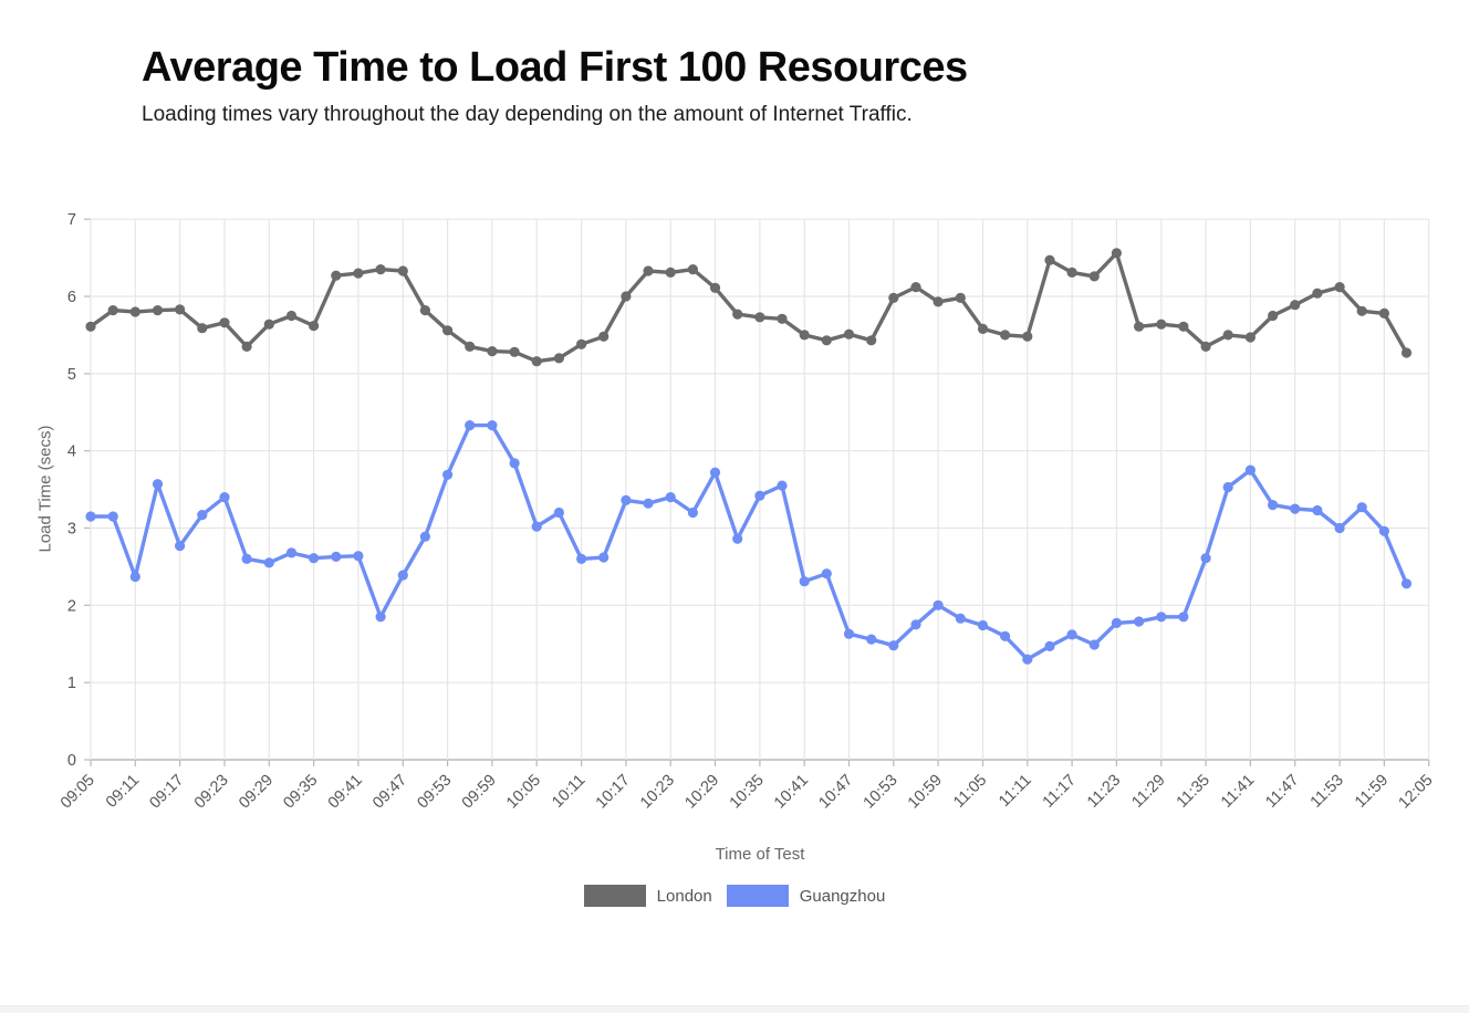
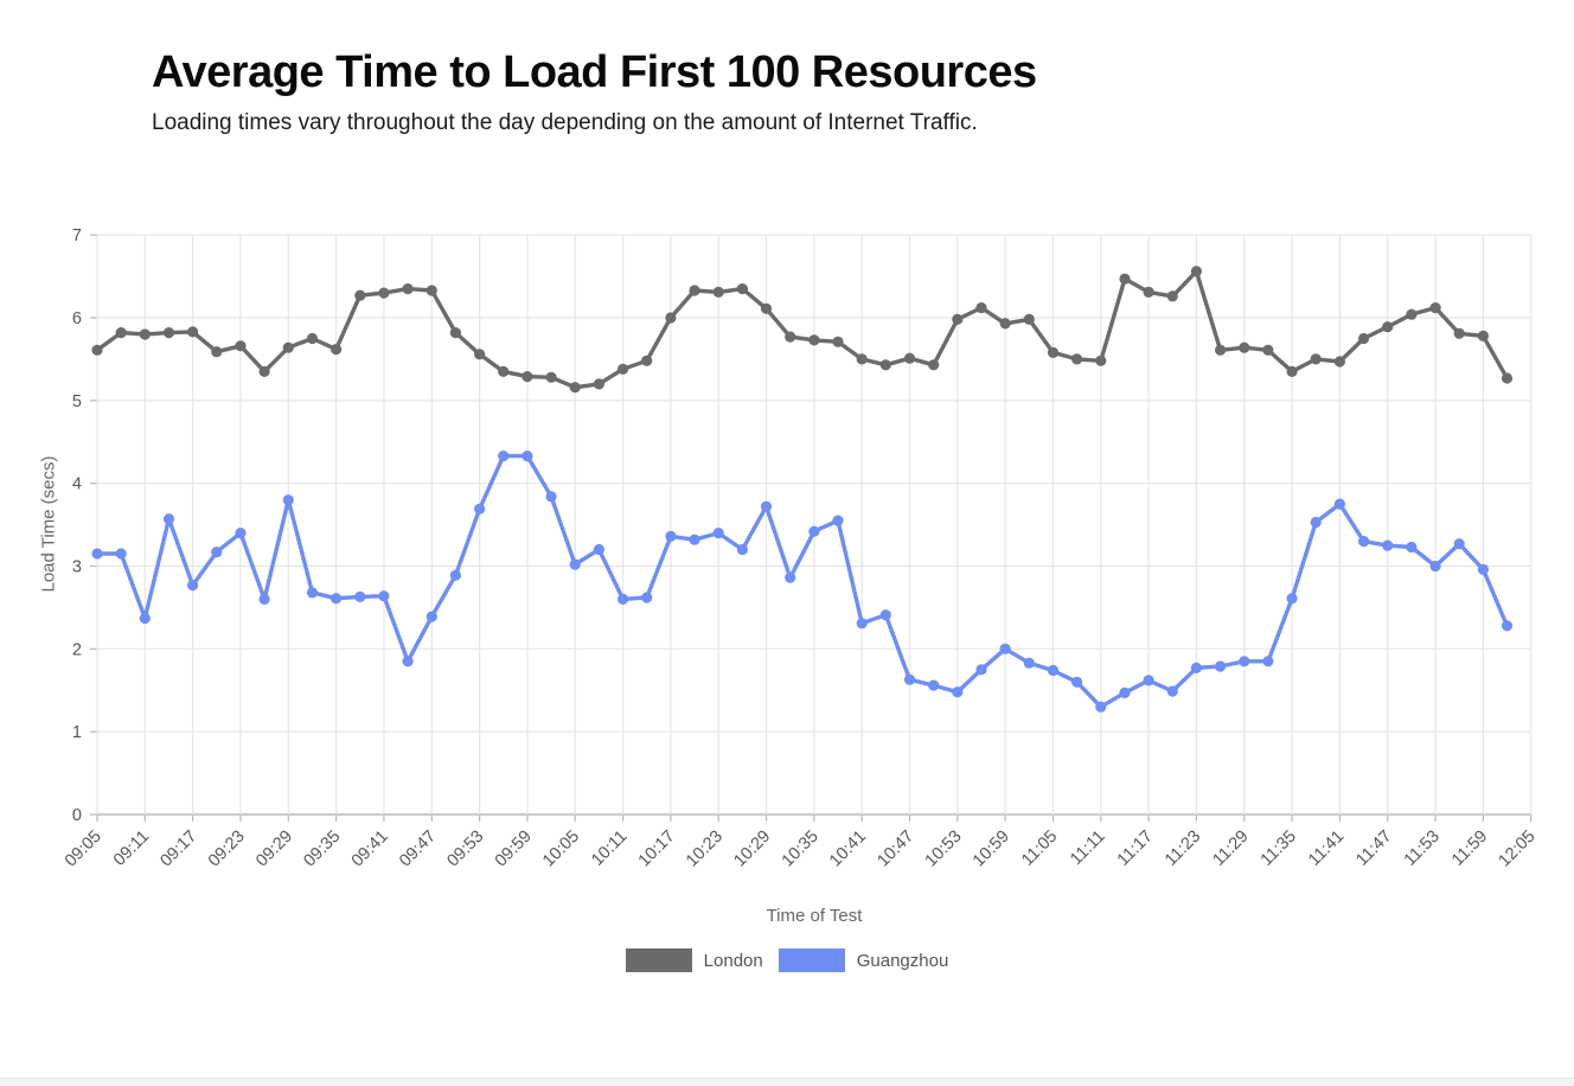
Guangzhou/09:29: 2.5 -> 3.8
